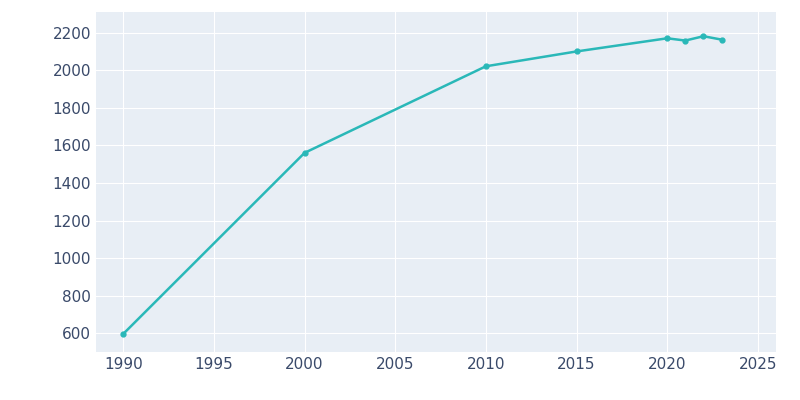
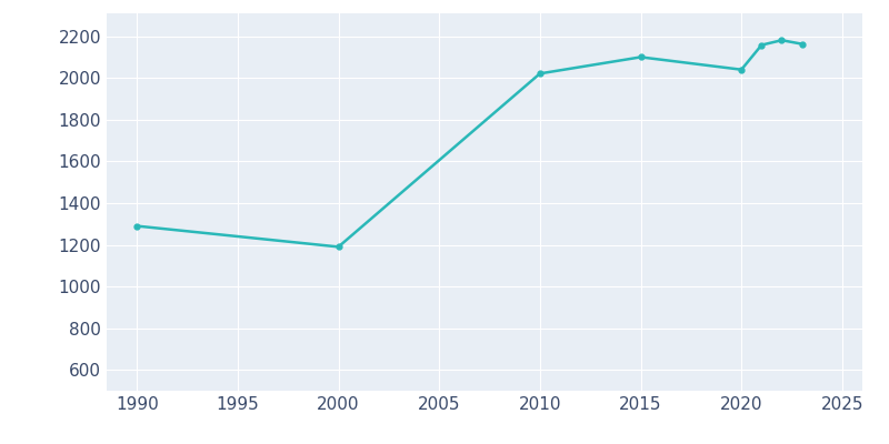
1990: 600 -> 1290
2000: 1560 -> 1190
2020: 2170 -> 2040
